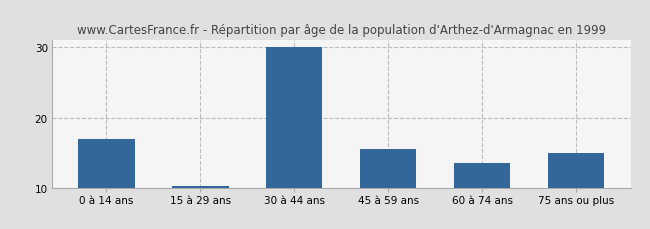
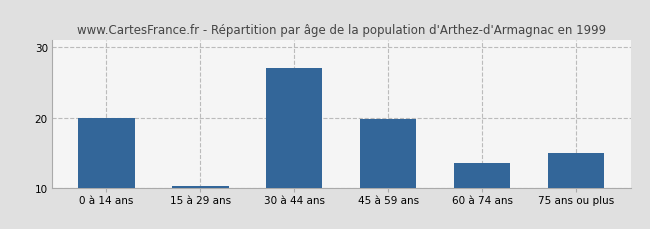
0 à 14 ans: 17.0 -> 20.0
30 à 44 ans: 30.0 -> 27.0
45 à 59 ans: 15.5 -> 19.8
